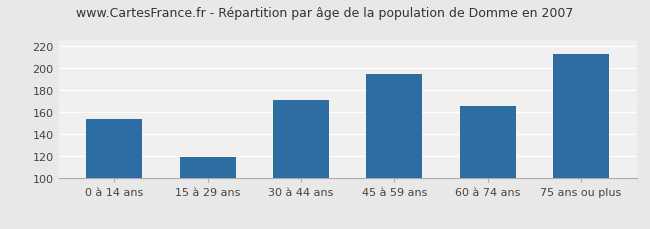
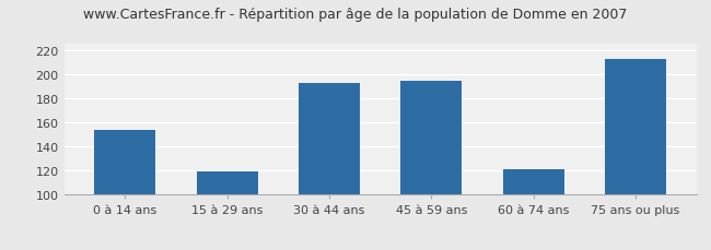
30 à 44 ans: 171 -> 193
60 à 74 ans: 166 -> 121
